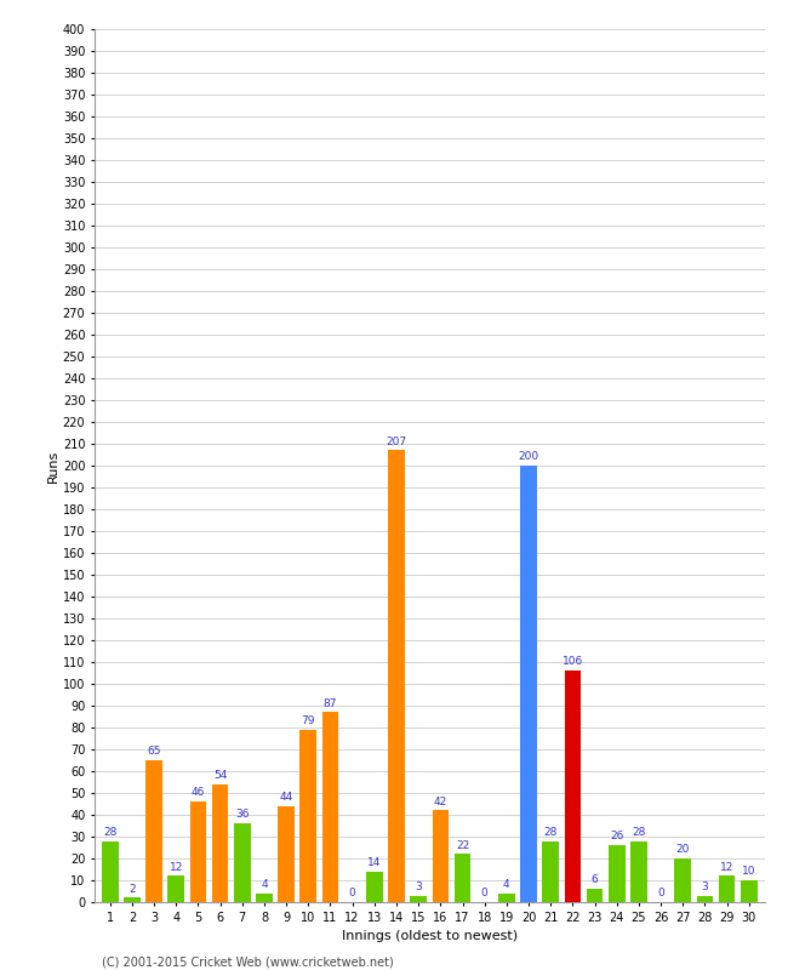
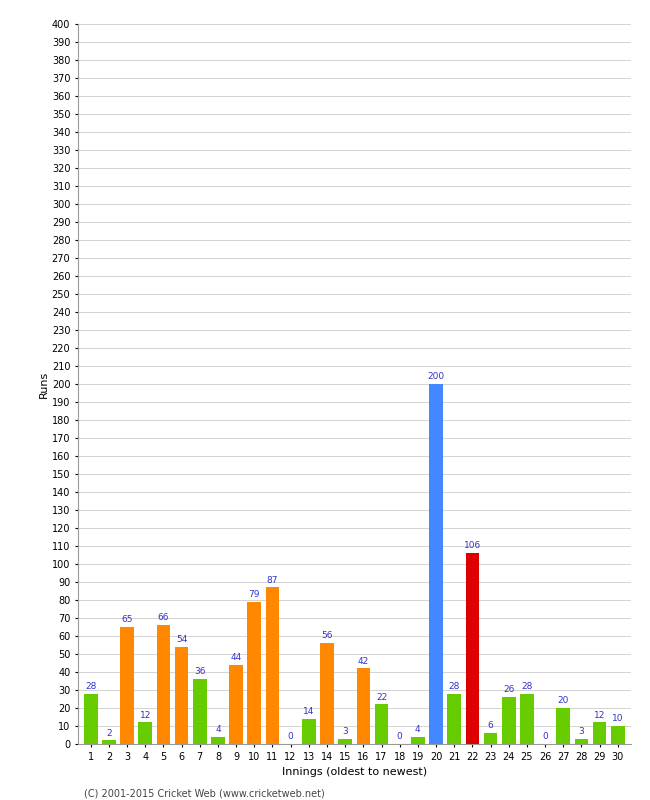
5: 46 -> 66
14: 207 -> 56
